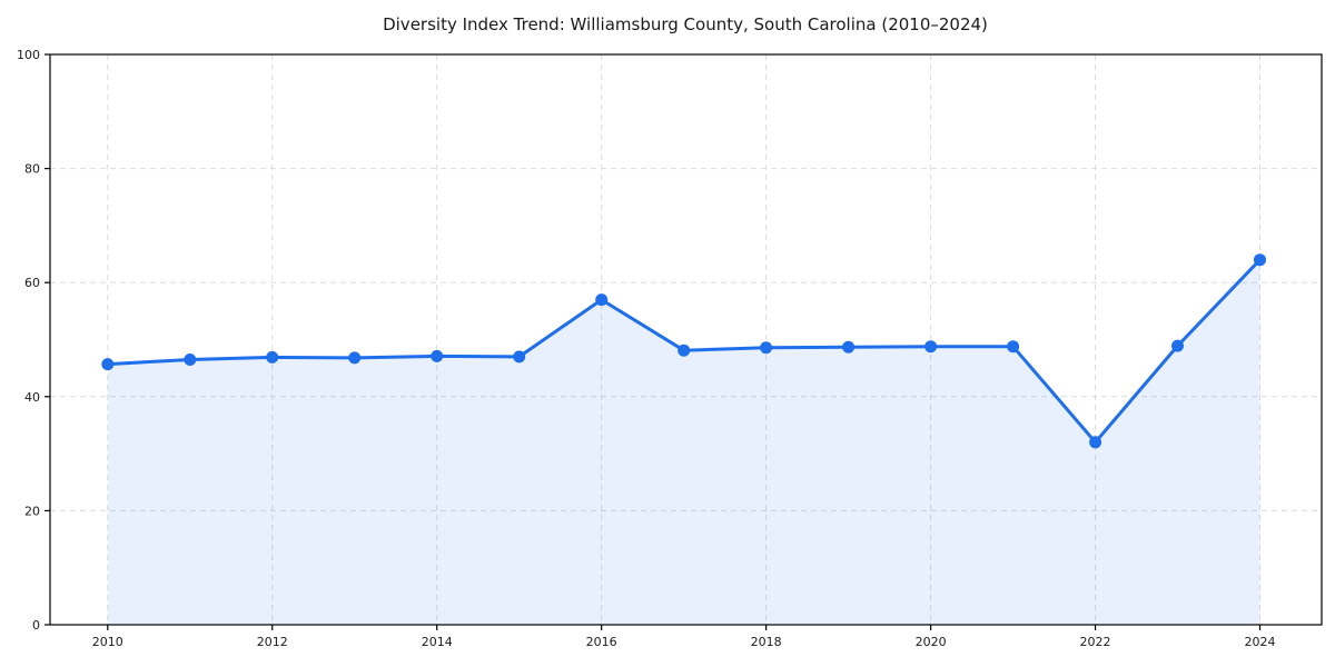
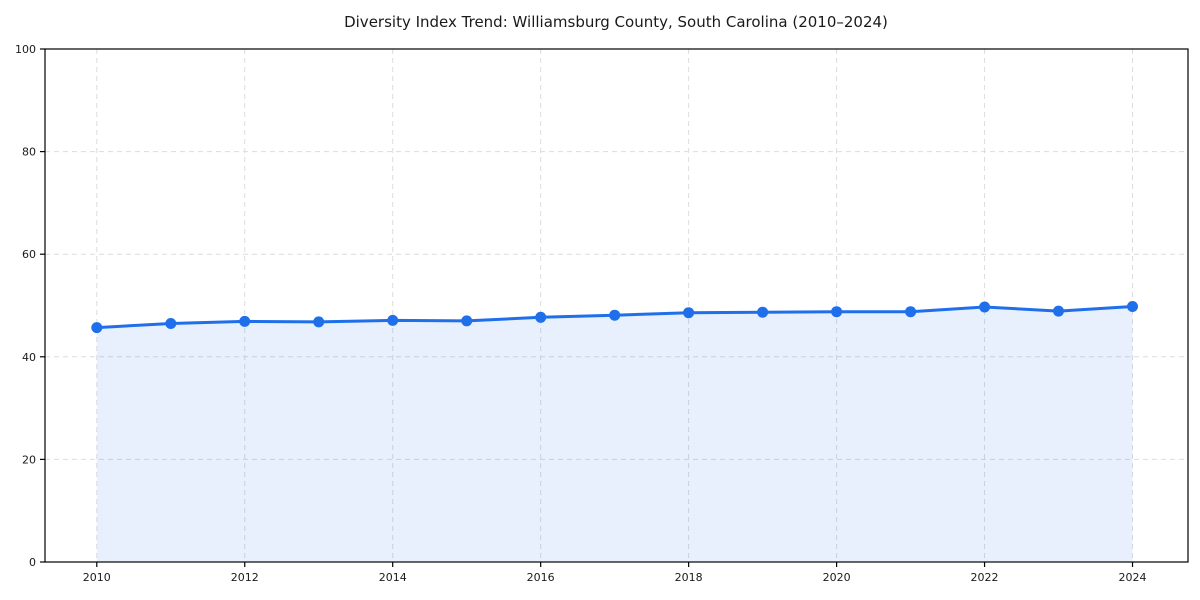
2016: 57 -> 48
2022: 32 -> 50
2024: 64 -> 50
